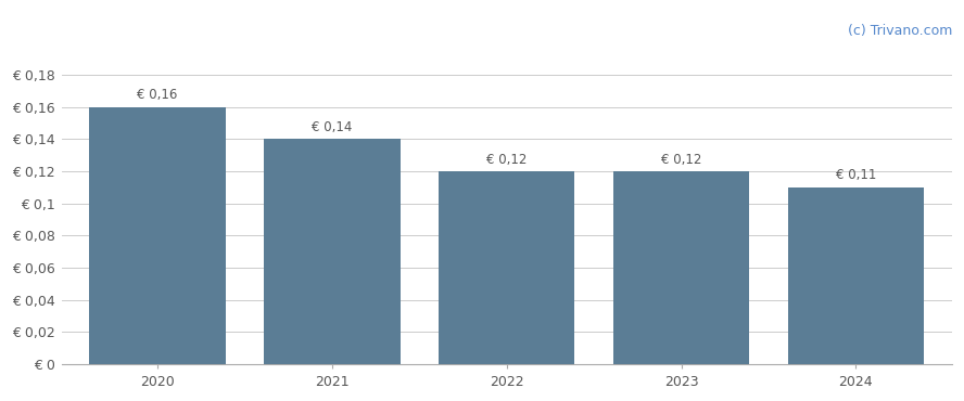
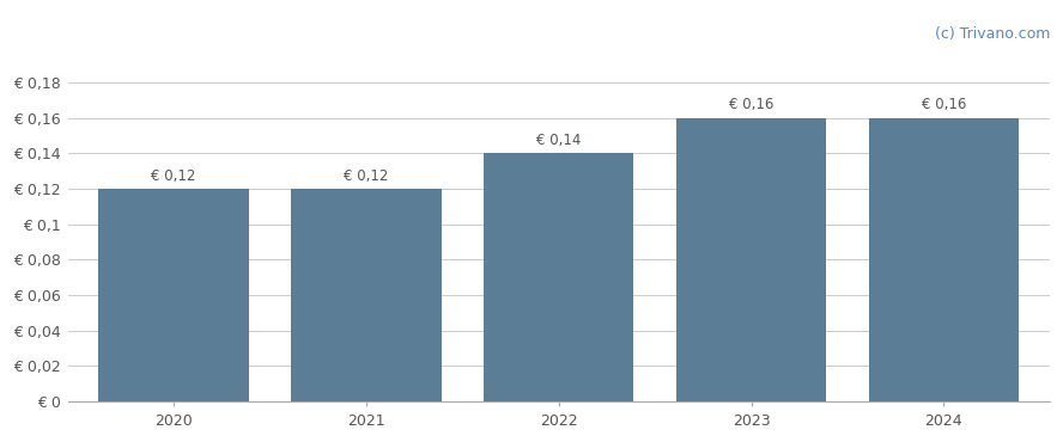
2020: 0,16 -> 0,12
2021: 0,14 -> 0,12
2022: 0,12 -> 0,14
2023: 0,12 -> 0,16
2024: 0,11 -> 0,16
